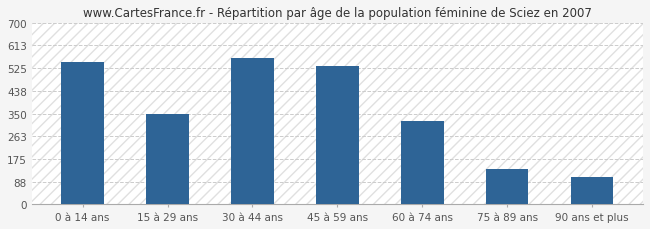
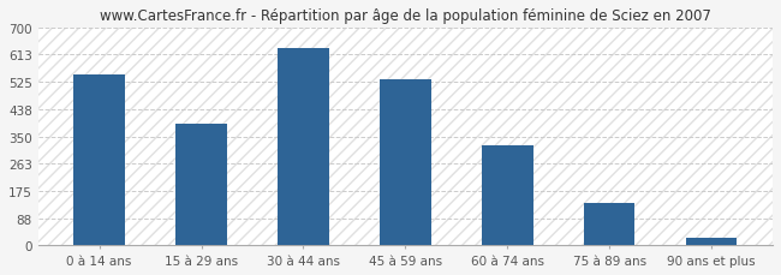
15 à 29 ans: 350 -> 390
30 à 44 ans: 565 -> 635
90 ans et plus: 105 -> 25
